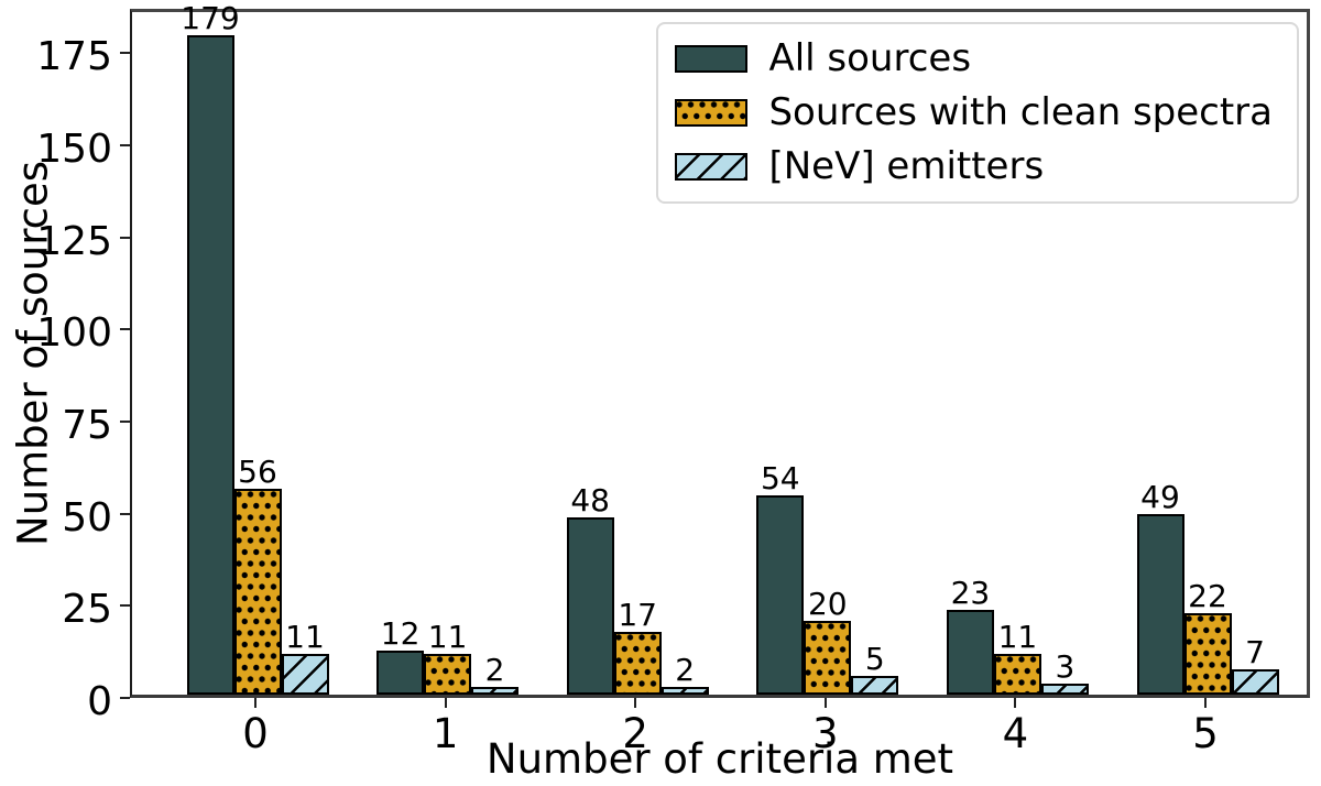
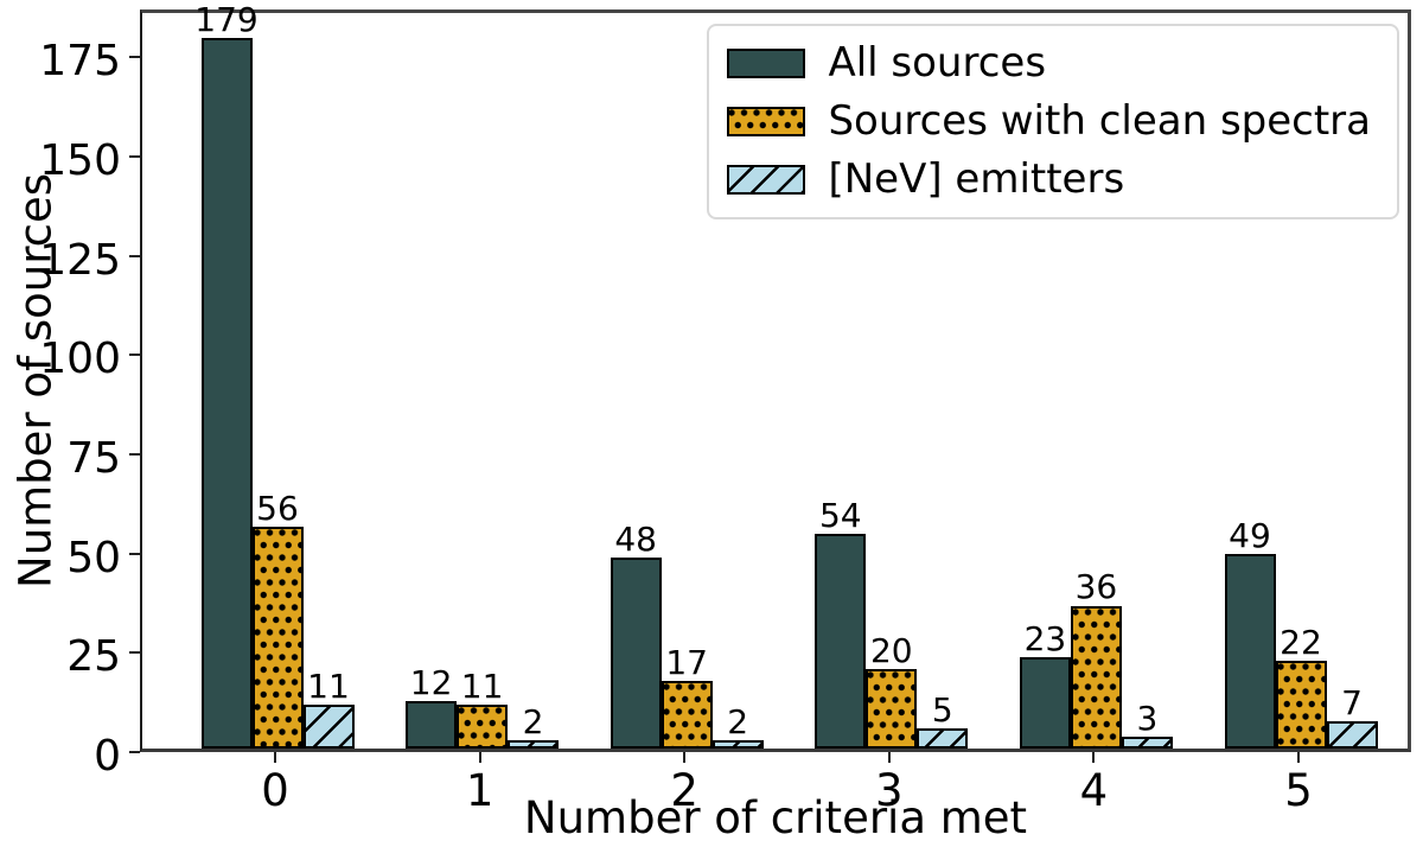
Sources with clean spectra/4: 11 -> 36
